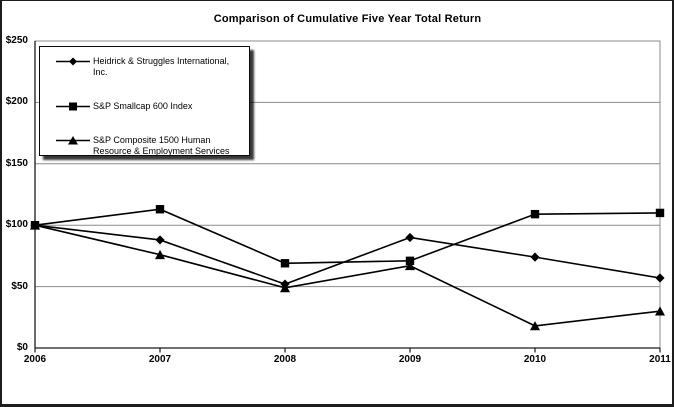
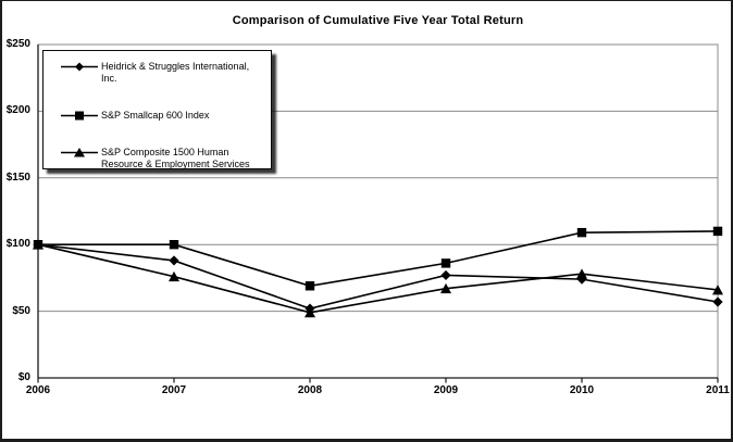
S&P Smallcap 600 Index/2007: $113 -> $100
Heidrick & Struggles International, Inc./2009: $90 -> $77
S&P Smallcap 600 Index/2009: $71 -> $86
S&P Composite 1500 Human Resource & Employment Services/2010: $18 -> $78
S&P Composite 1500 Human Resource & Employment Services/2011: $30 -> $66
